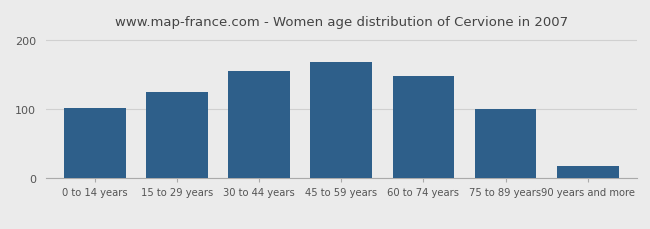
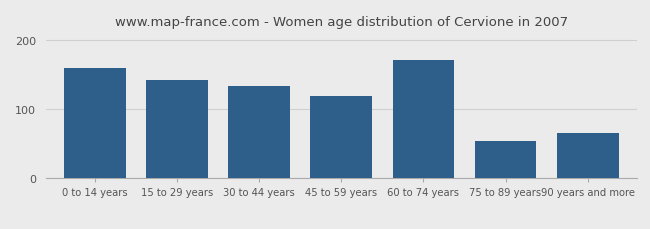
0 to 14 years: 102 -> 160
15 to 29 years: 125 -> 142
30 to 44 years: 155 -> 134
45 to 59 years: 168 -> 120
60 to 74 years: 148 -> 172
75 to 89 years: 101 -> 54
90 years and more: 18 -> 66
